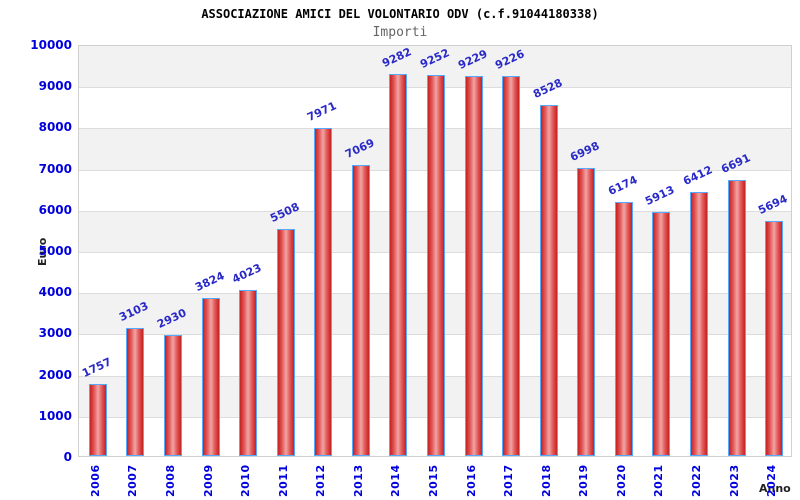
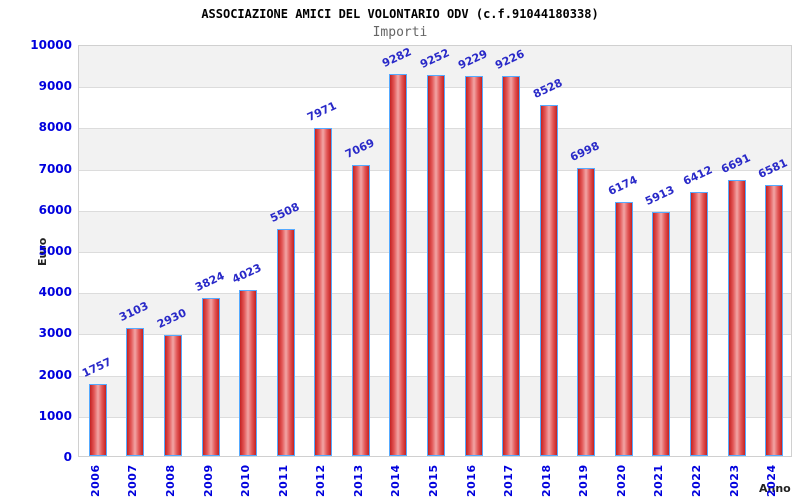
2024: 5694 -> 6581
